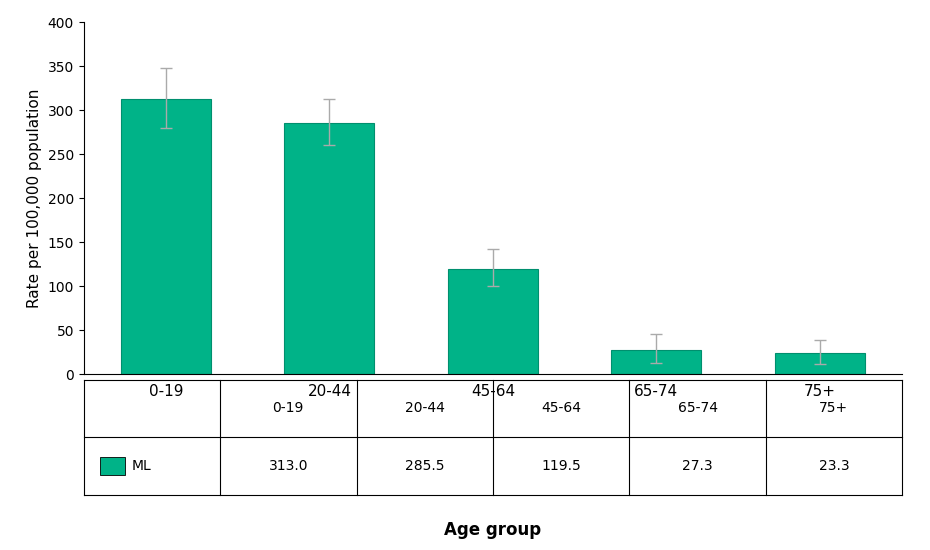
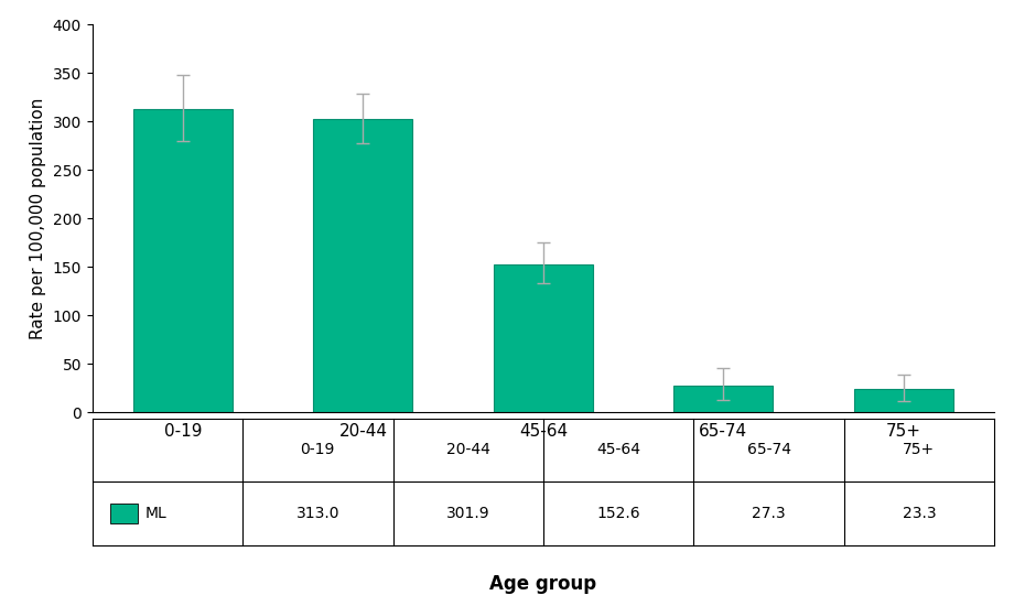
20-44: 285.5 -> 301.9
45-64: 119.5 -> 152.6
